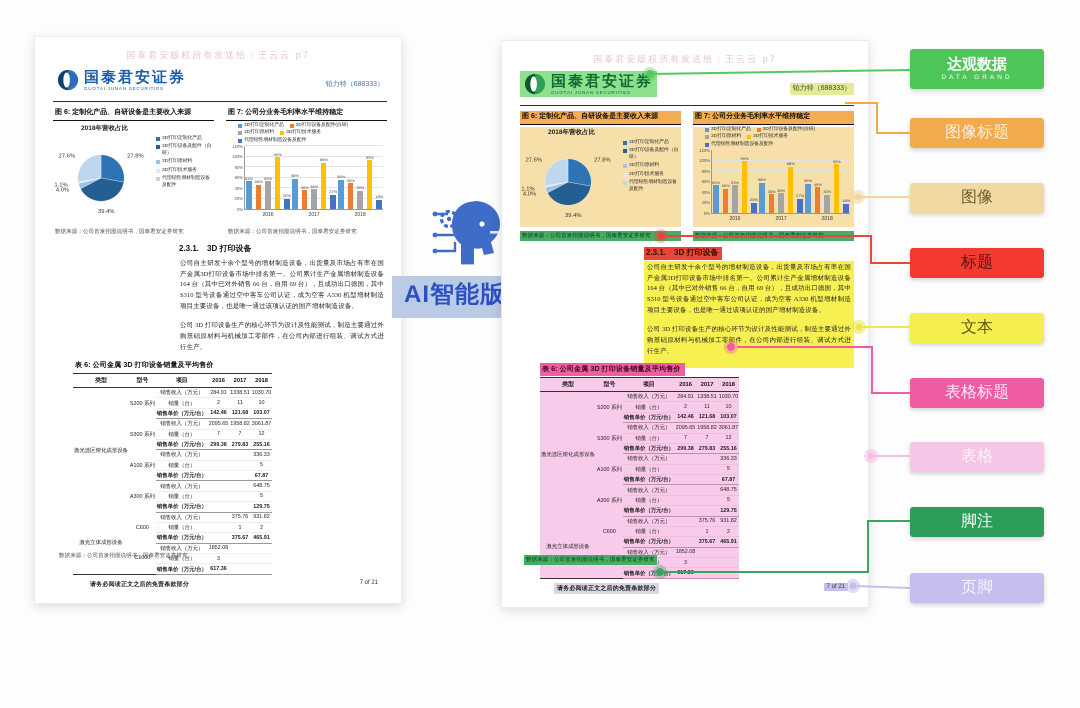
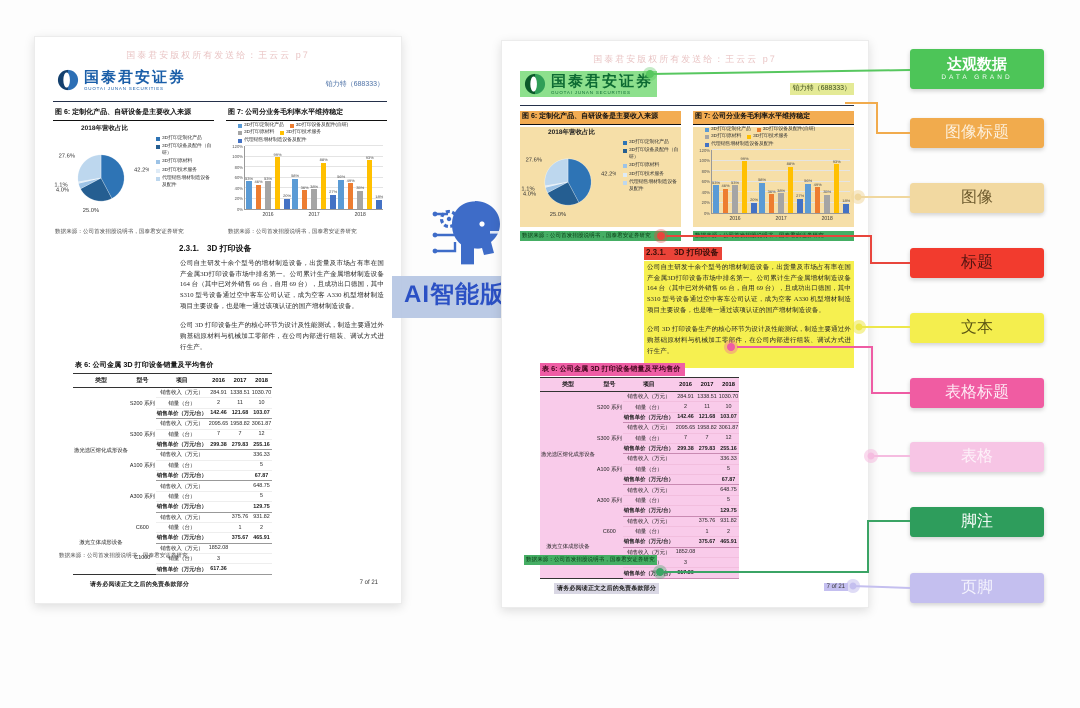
2018年营收占比/3D打印定制化产品: 27.8% -> 42.2%
2018年营收占比/3D打印设备及配件（自研）: 39.4% -> 25.0%
